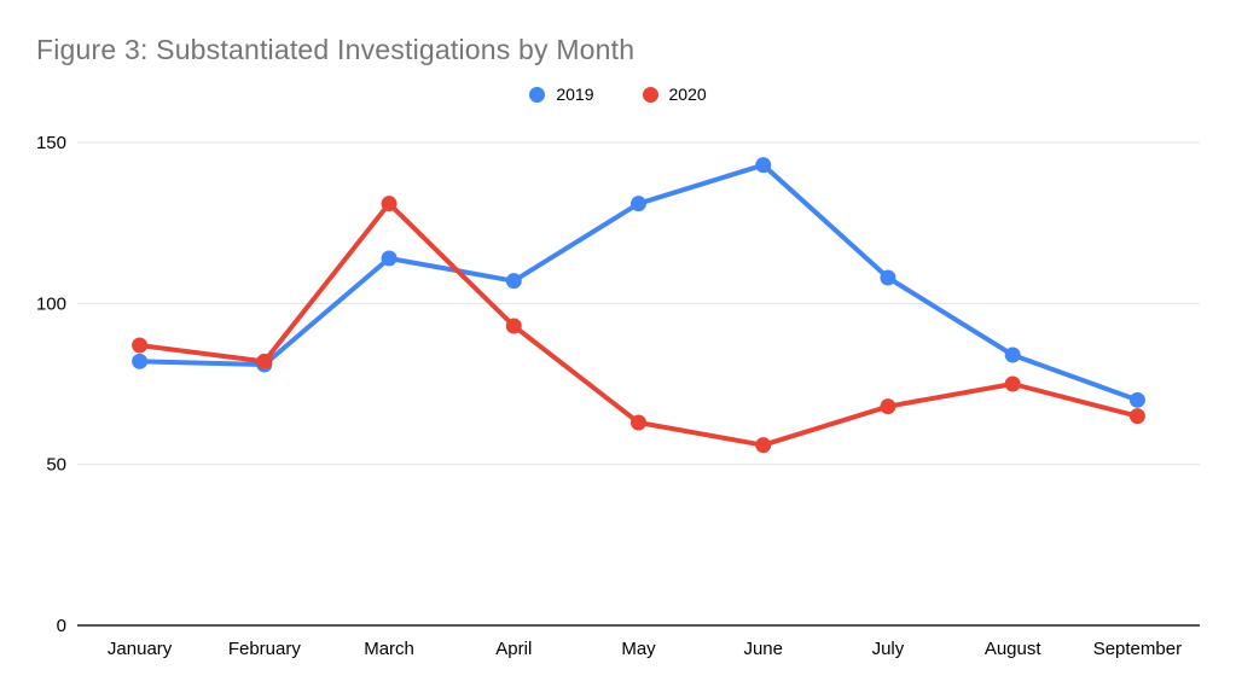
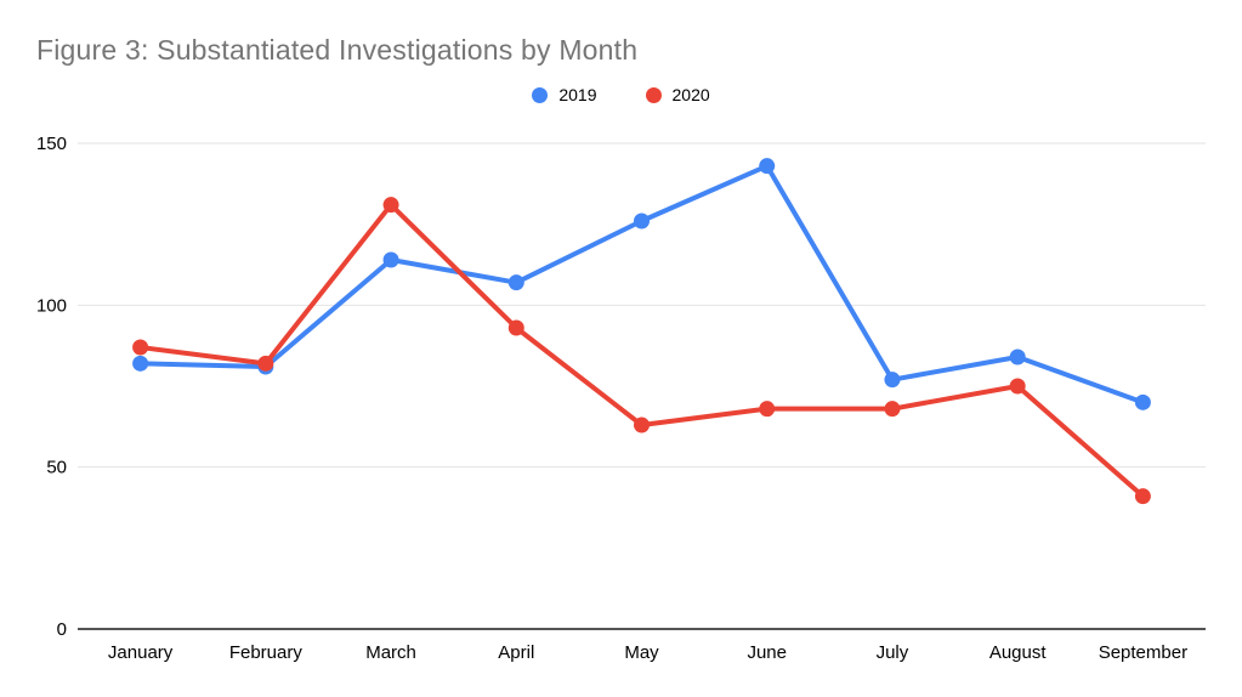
2019/May: 131 -> 126
2020/June: 56 -> 68
2019/July: 108 -> 77
2020/September: 65 -> 41
